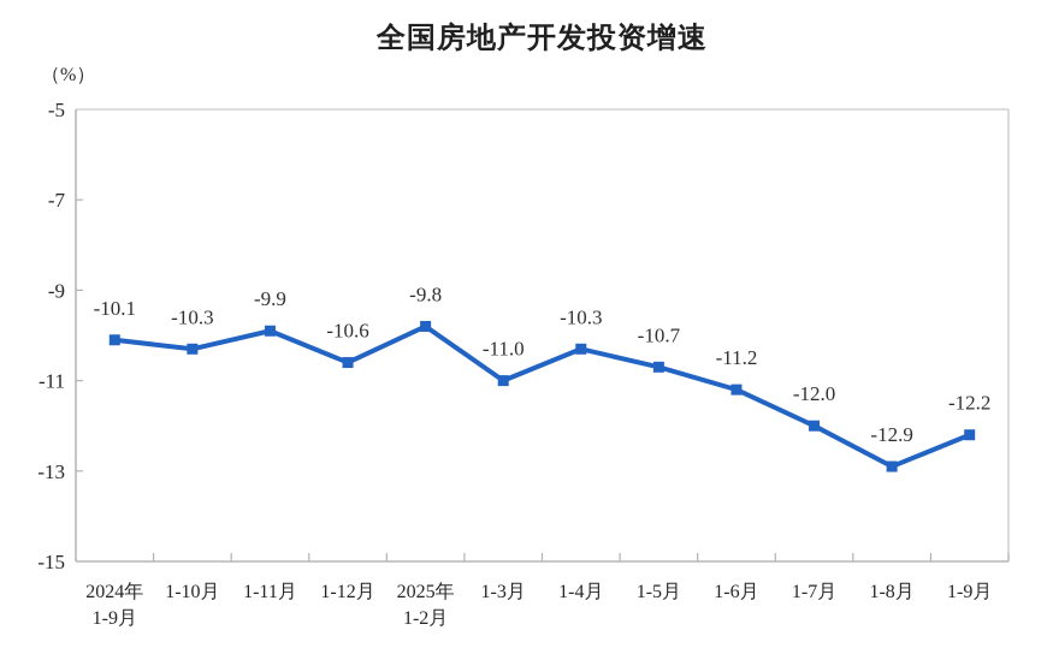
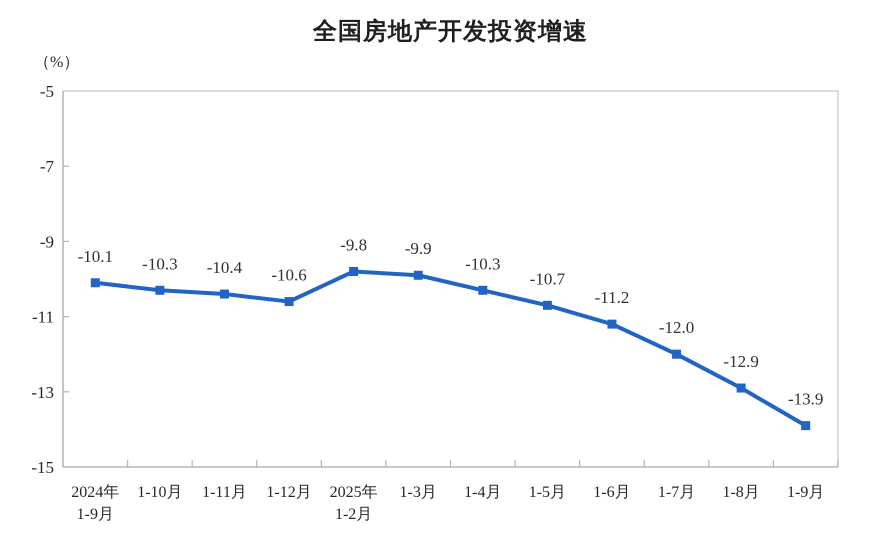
1-11月: -9.9 -> -10.4
1-3月: -11.0 -> -9.9
1-9月: -12.2 -> -13.9
